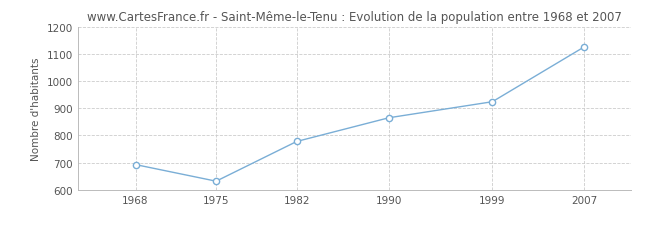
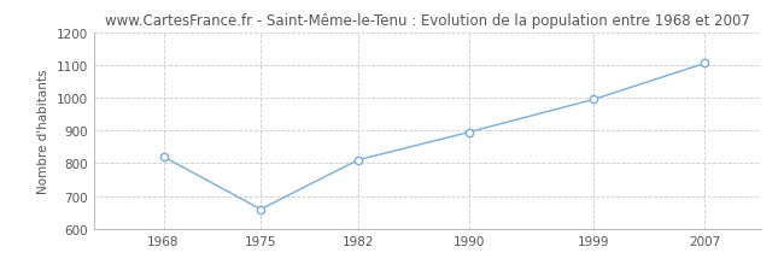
1968: 693 -> 820
1975: 632 -> 660
1982: 778 -> 810
1990: 865 -> 895
1999: 924 -> 995
2007: 1126 -> 1105
